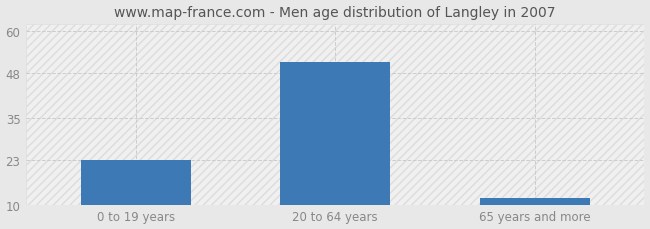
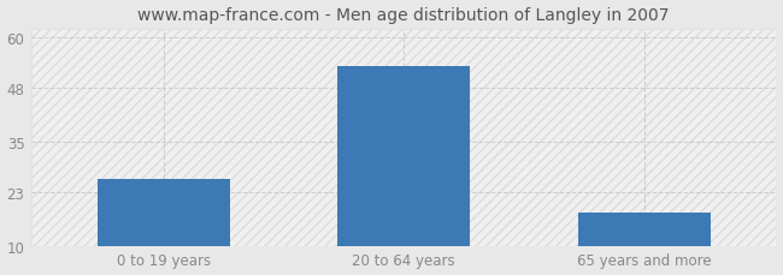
0 to 19 years: 23 -> 26
20 to 64 years: 51 -> 53
65 years and more: 12 -> 18
